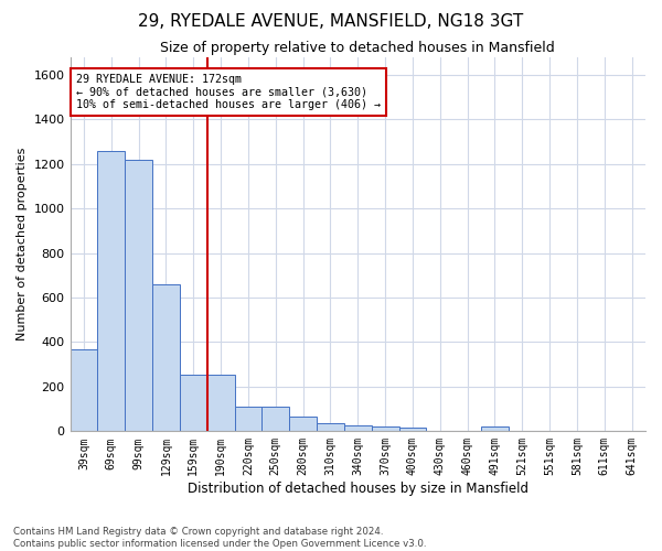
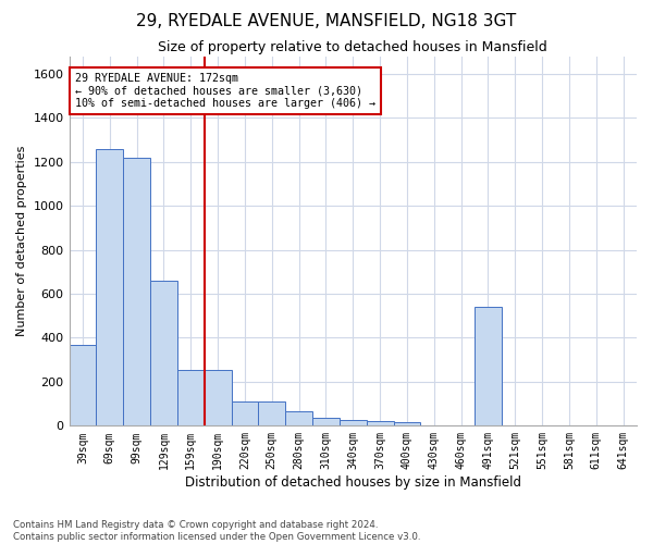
491sqm: 20 -> 540
